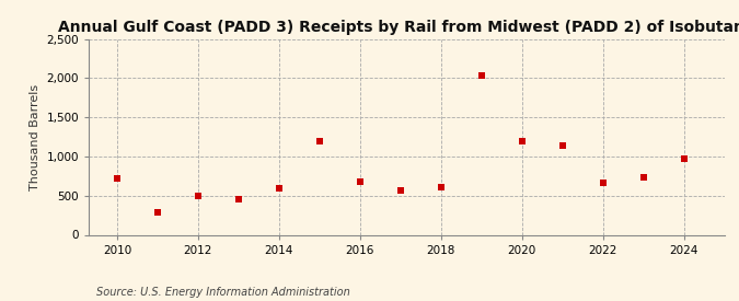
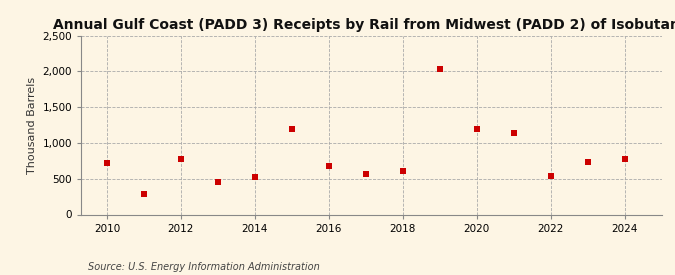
2012: 500 -> 780
2014: 600 -> 520
2022: 670 -> 540
2024: 970 -> 780
